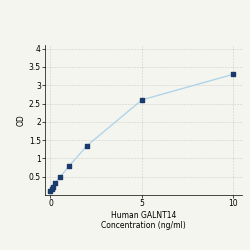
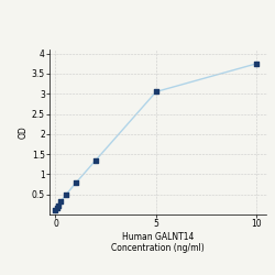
5: 2.60 -> 3.05
10: 3.30 -> 3.75
